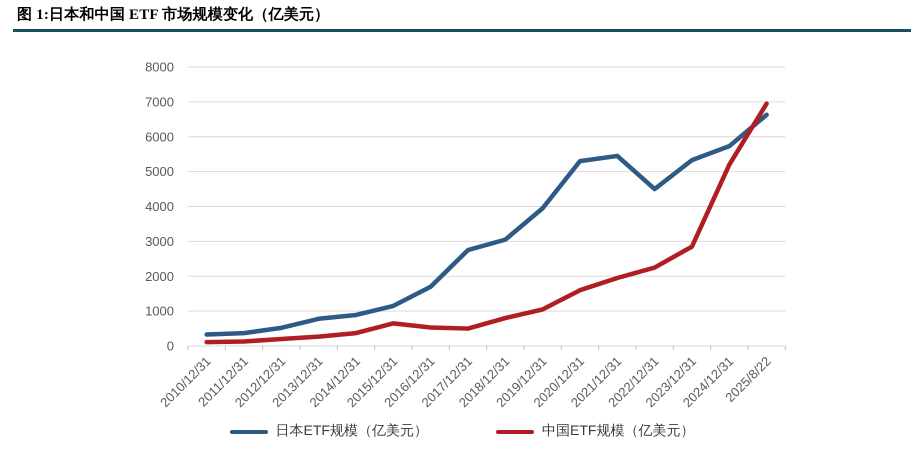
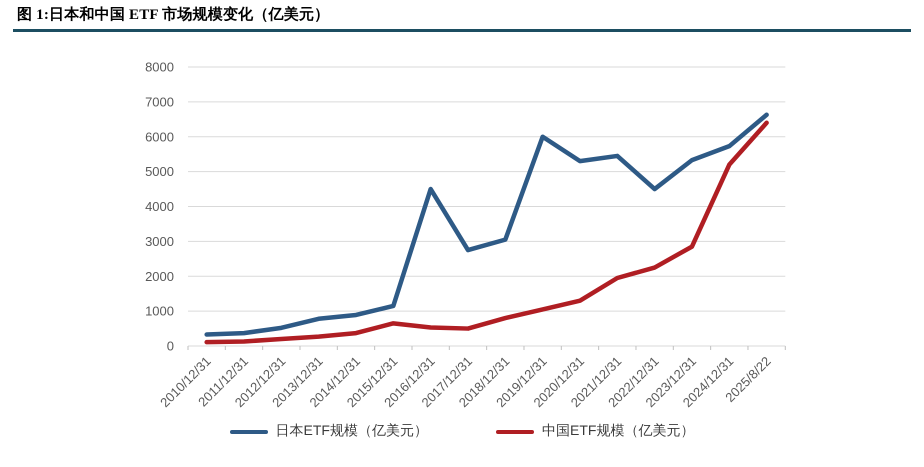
日本ETF规模（亿美元）/2016/12/31: 1700 -> 4500
日本ETF规模（亿美元）/2019/12/31: 4000 -> 6000
中国ETF规模（亿美元）/2020/12/31: 1600 -> 1300
中国ETF规模（亿美元）/2025/8/22: 7000 -> 6400
